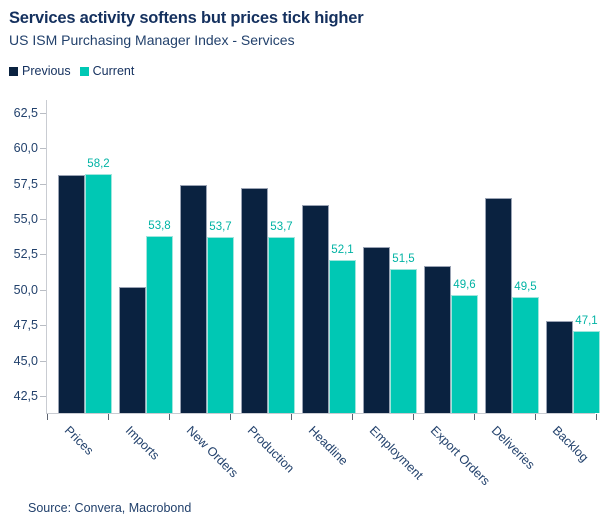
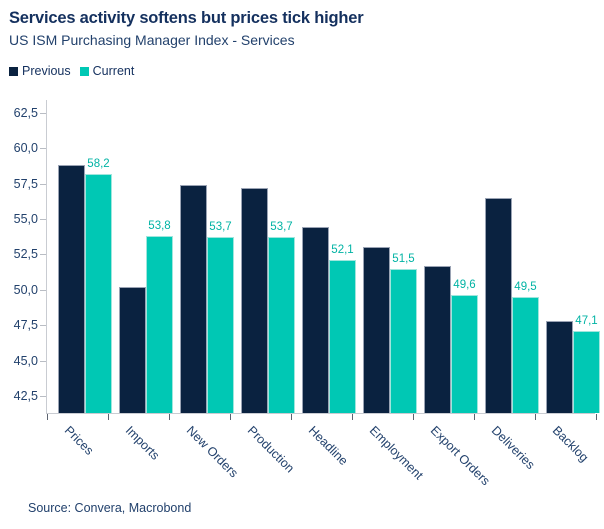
Previous/Prices: 58,1 -> 58,8
Previous/Headline: 56,0 -> 54,4
